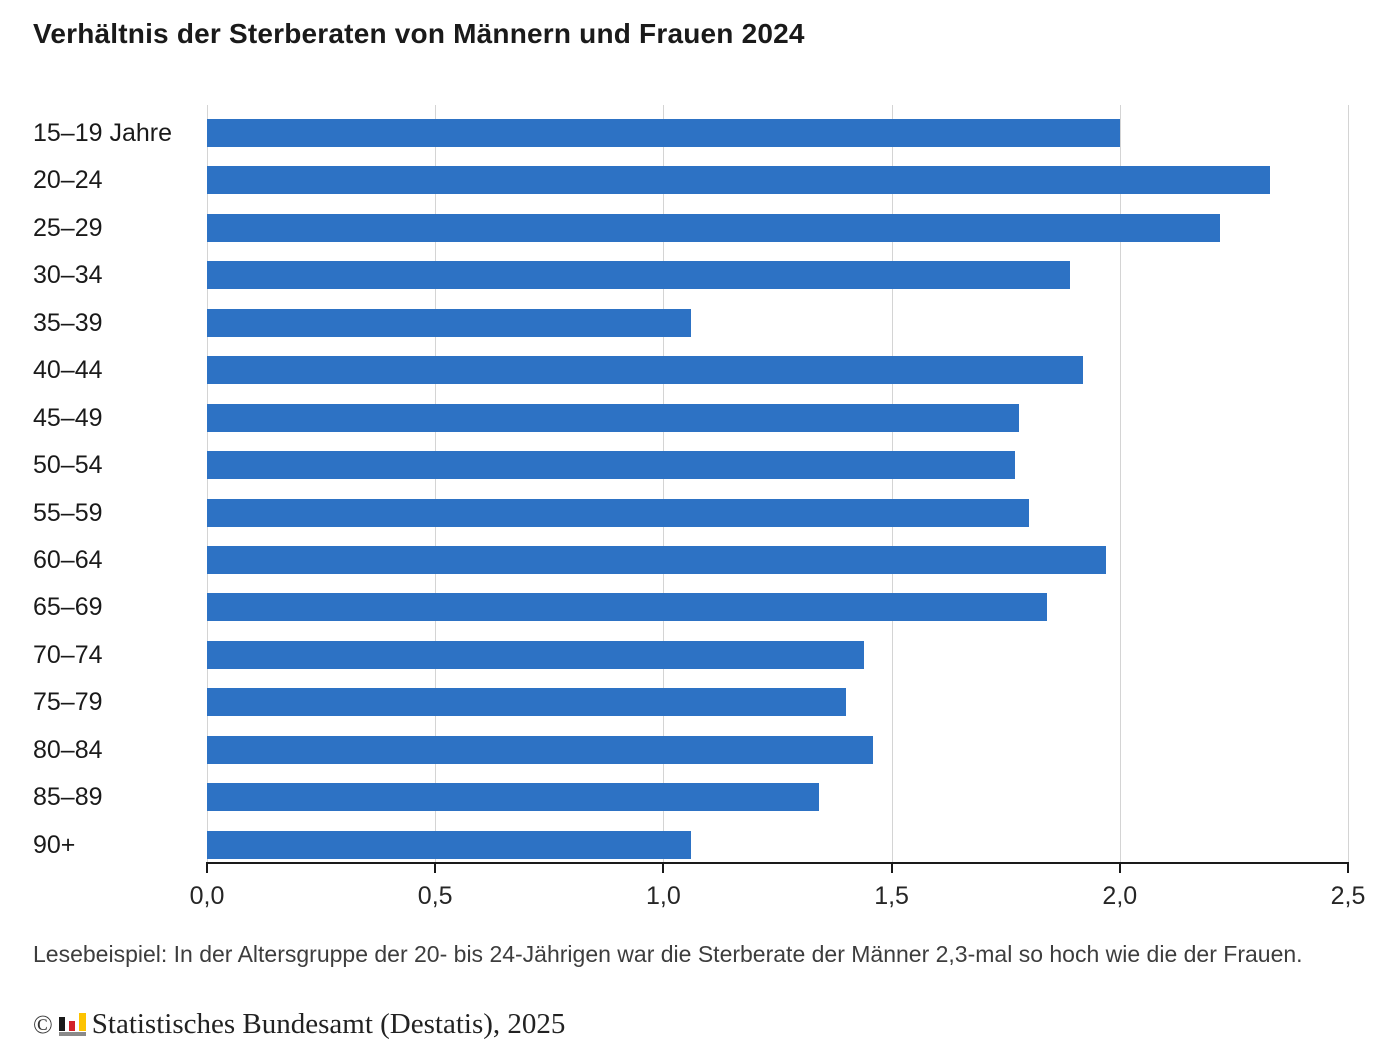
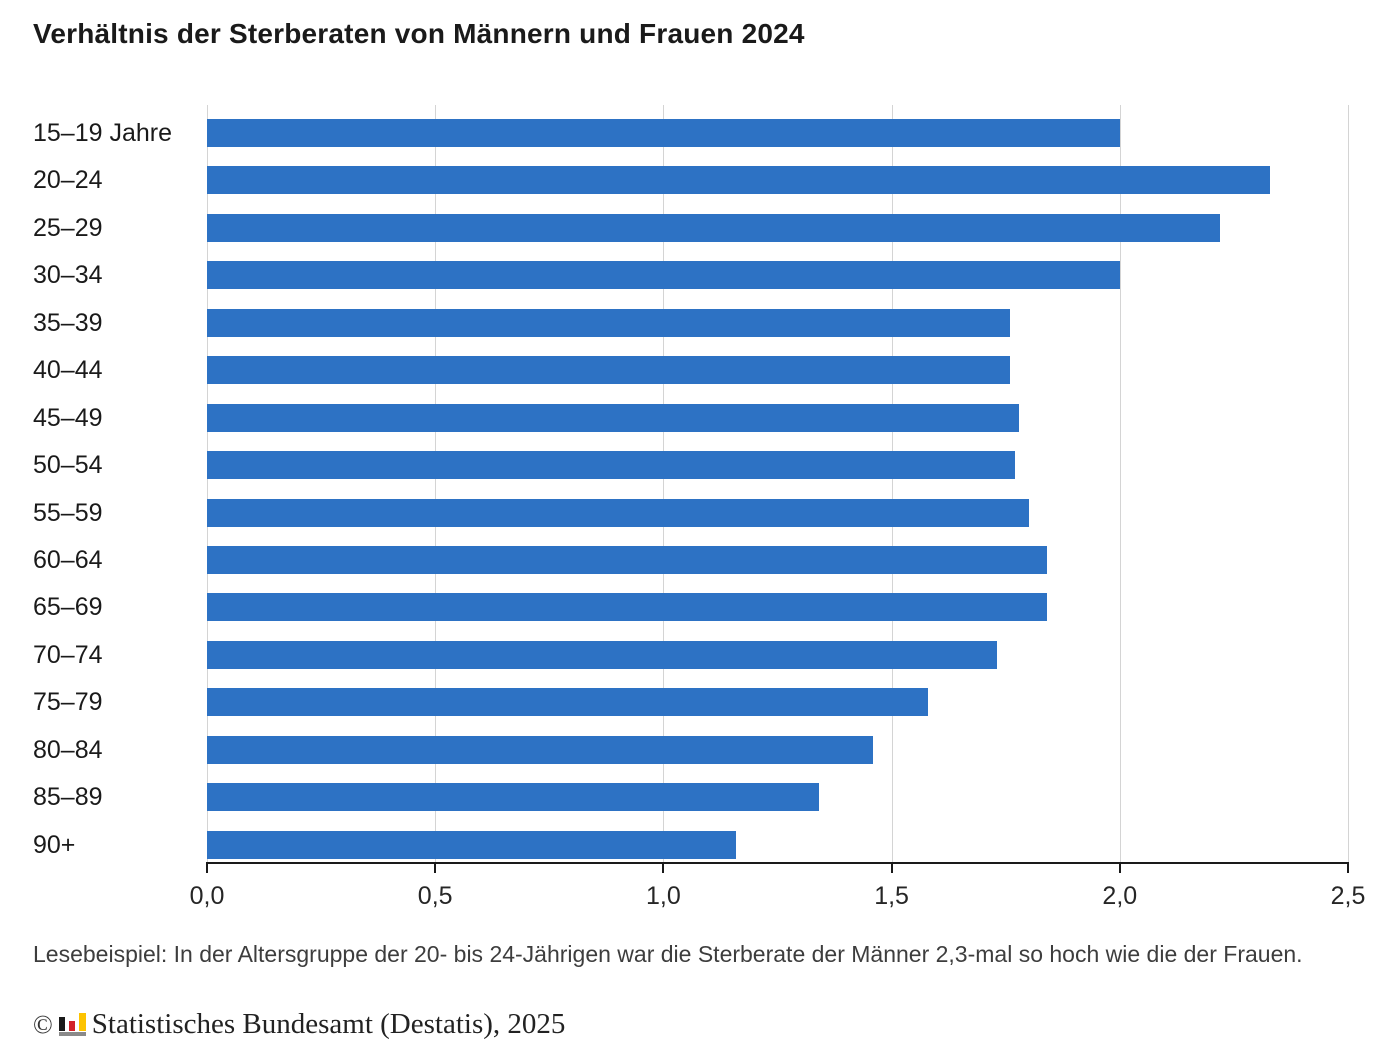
30–34: 1,89 -> 2,00
35–39: 1,06 -> 1,76
40–44: 1,92 -> 1,76
60–64: 1,97 -> 1,84
70–74: 1,44 -> 1,73
75–79: 1,40 -> 1,58
90+: 1,06 -> 1,16
